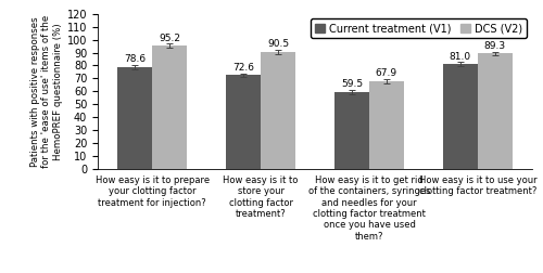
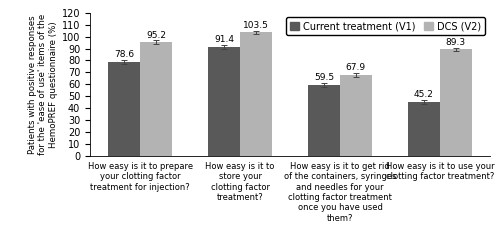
Current treatment (V1)/How easy is it to store your clotting factor treatment?: 72.6 -> 91.4
DCS (V2)/How easy is it to store your clotting factor treatment?: 90.5 -> 103.5
Current treatment (V1)/How easy is it to use your clotting factor treatment?: 81.0 -> 45.2
